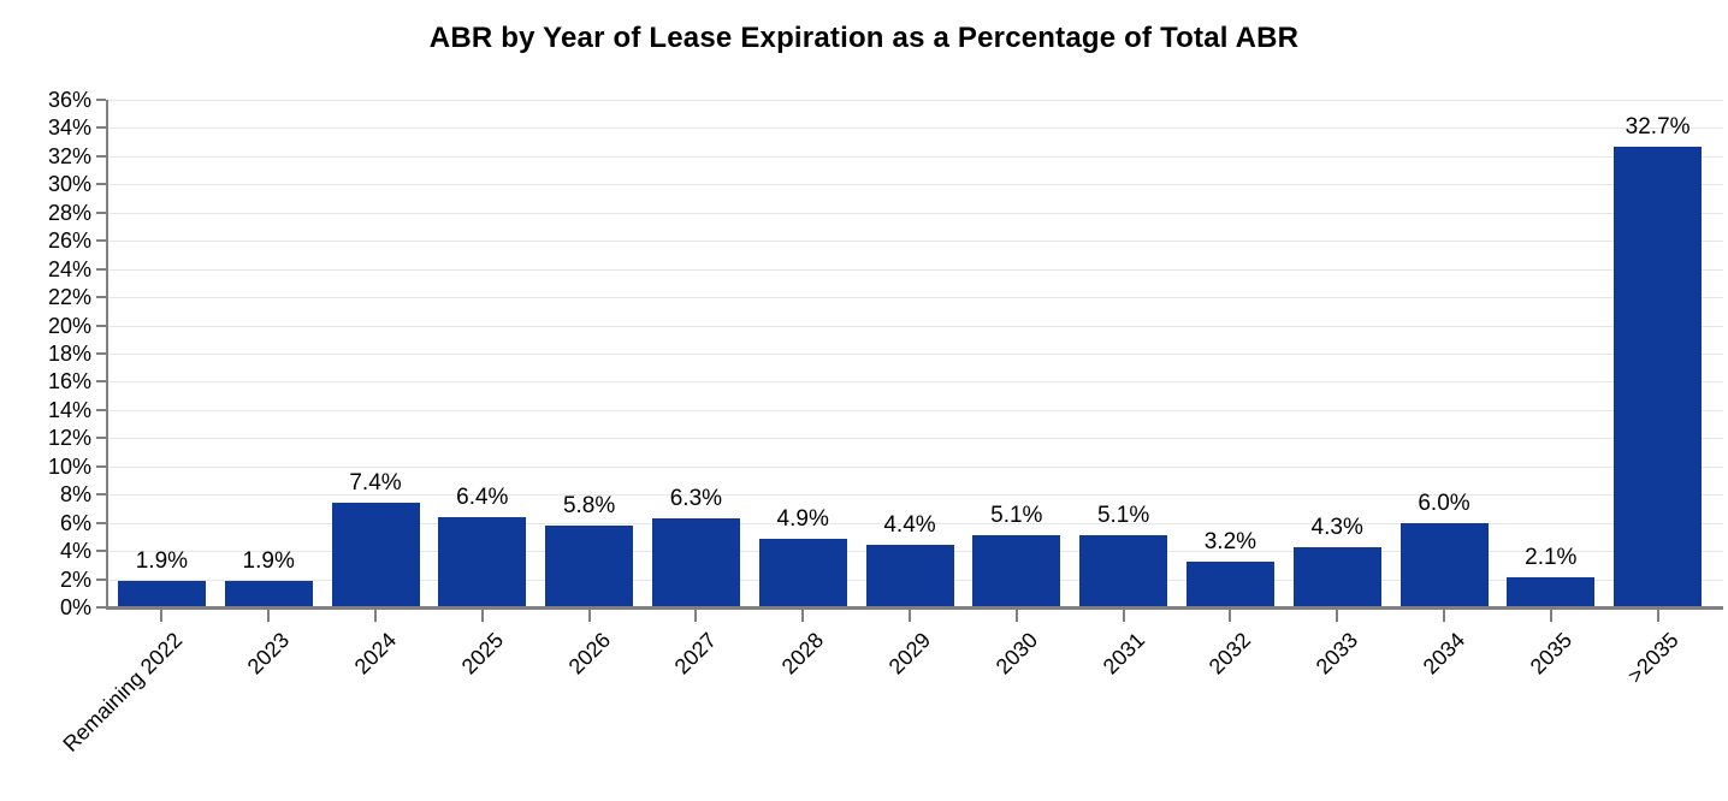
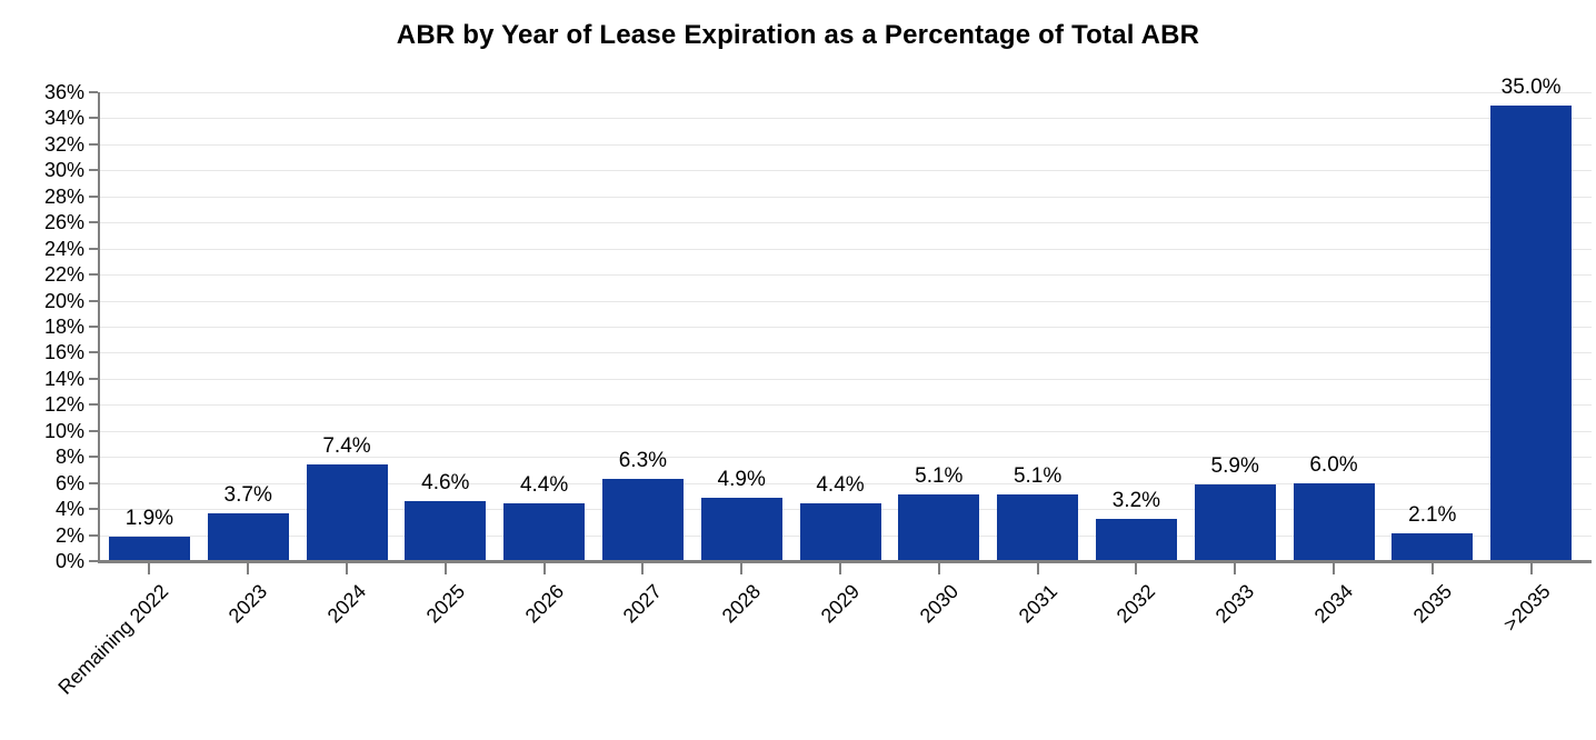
2023: 1.9% -> 3.7%
2025: 6.4% -> 4.6%
2026: 5.8% -> 4.4%
2033: 4.3% -> 5.9%
>2035: 32.7% -> 35.0%
